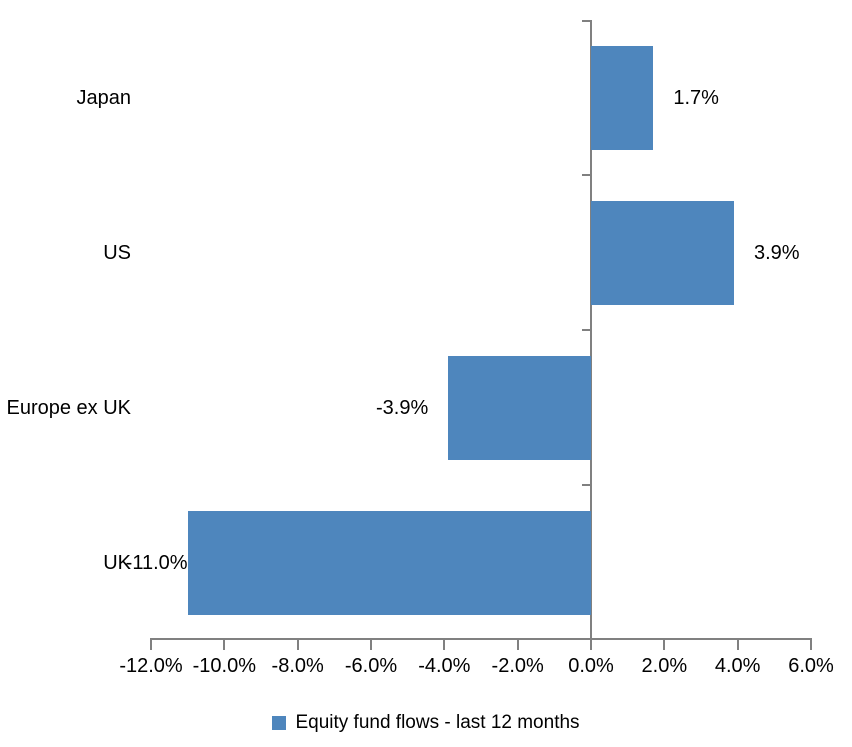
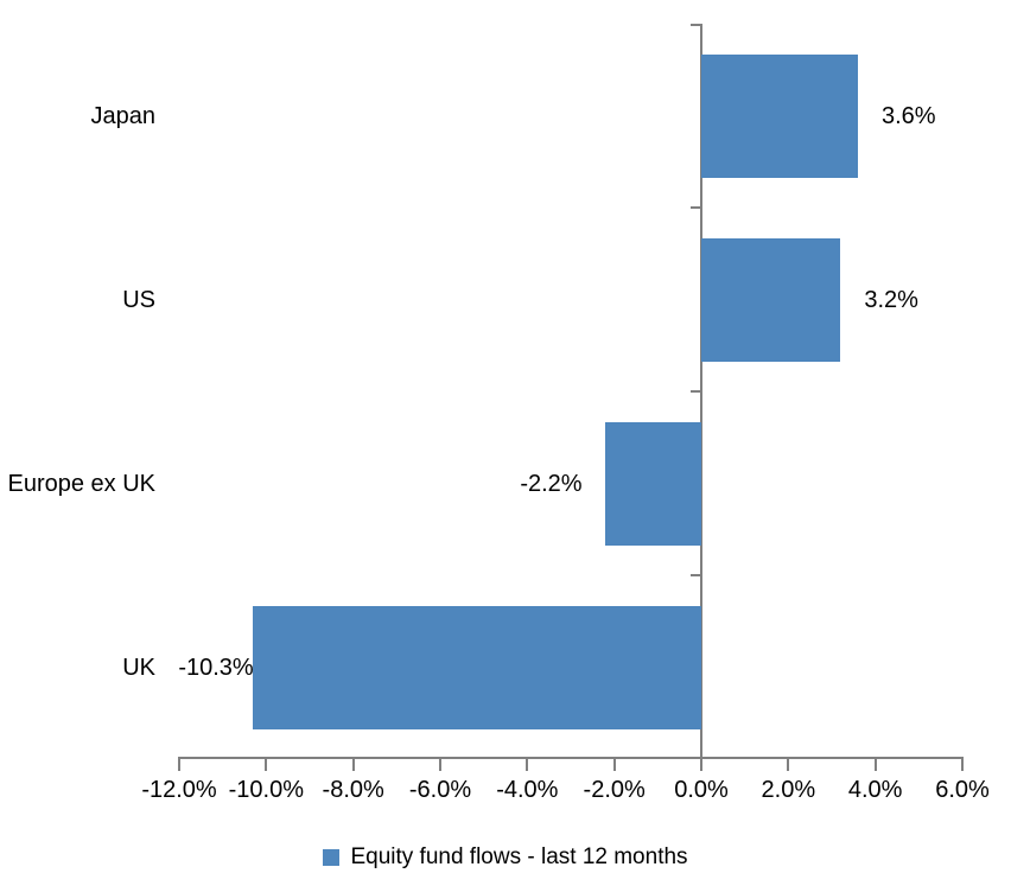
Japan: 1.7% -> 3.6%
US: 3.9% -> 3.2%
Europe ex UK: -3.9% -> -2.2%
UK: -11.0% -> -10.3%
